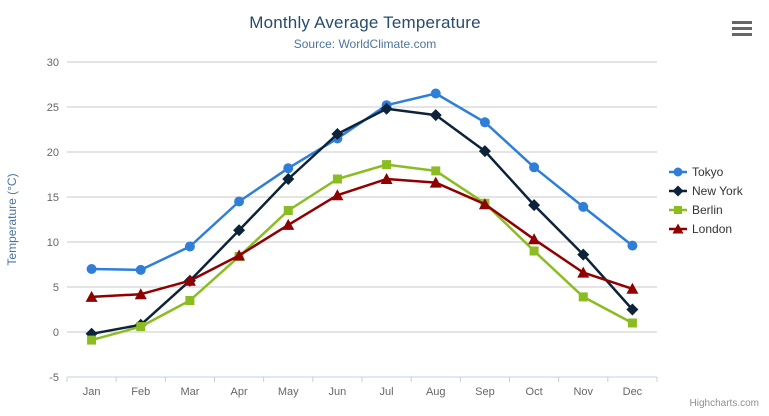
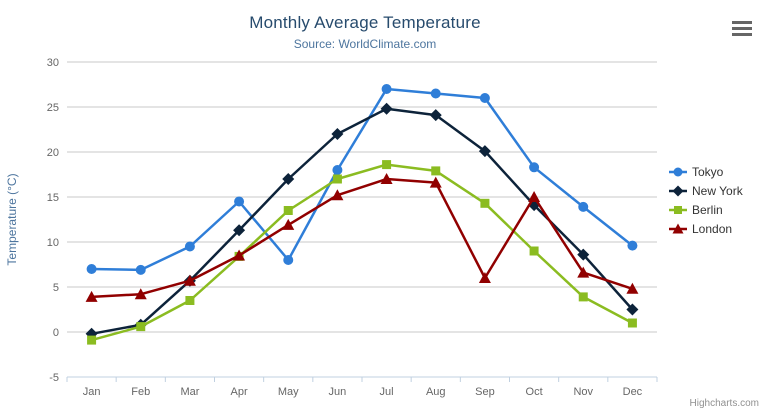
Tokyo/May: 18 -> 8
Tokyo/Jun: 22 -> 18
Tokyo/Jul: 25 -> 27
Tokyo/Sep: 23 -> 26
London/Sep: 14 -> 6
London/Oct: 10 -> 15
